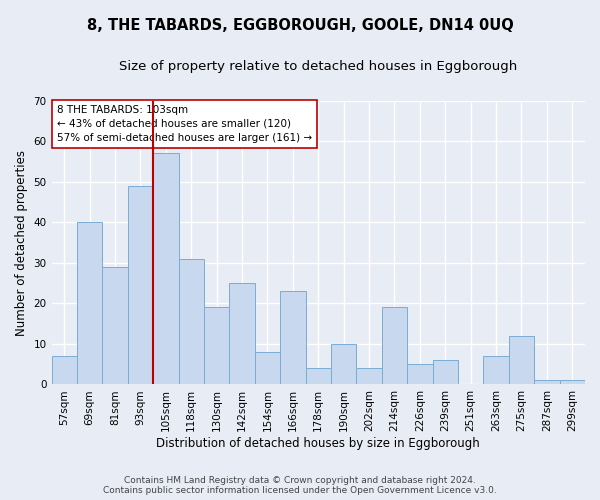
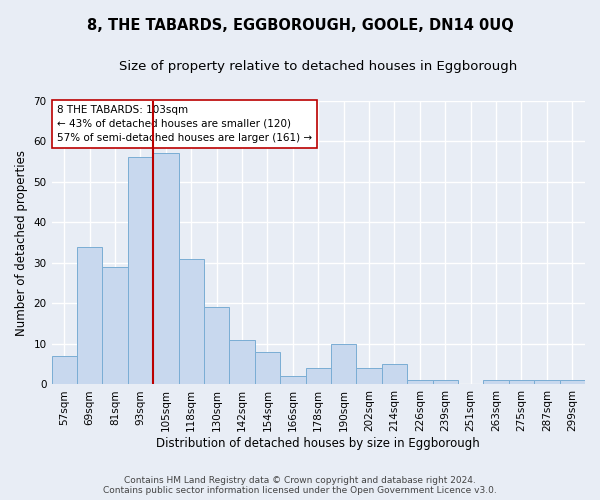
69sqm: 40 -> 34
93sqm: 49 -> 56
142sqm: 25 -> 11
166sqm: 23 -> 2
214sqm: 19 -> 5
226sqm: 5 -> 1
239sqm: 6 -> 1
263sqm: 7 -> 1
275sqm: 12 -> 1
